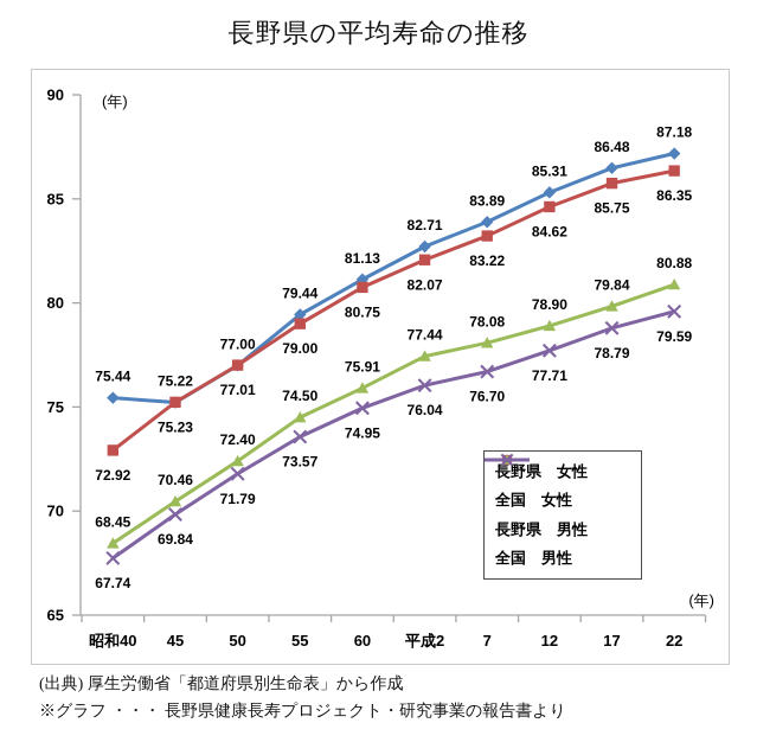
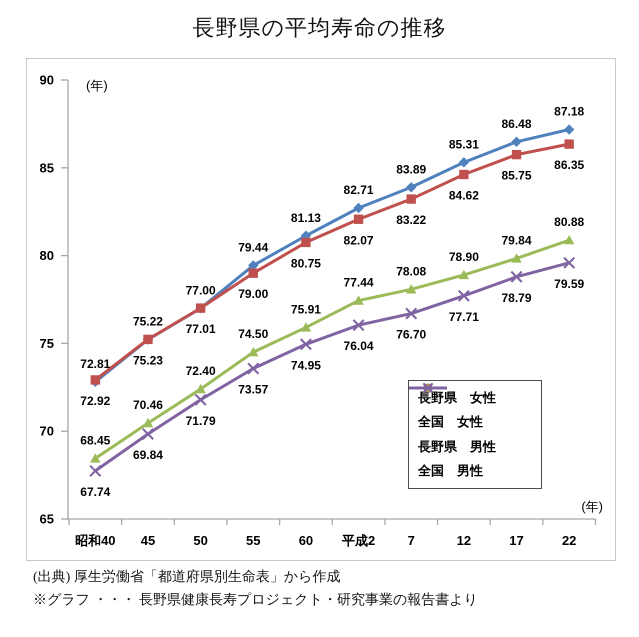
長野県 女性/昭和40: 75.44 -> 72.81
